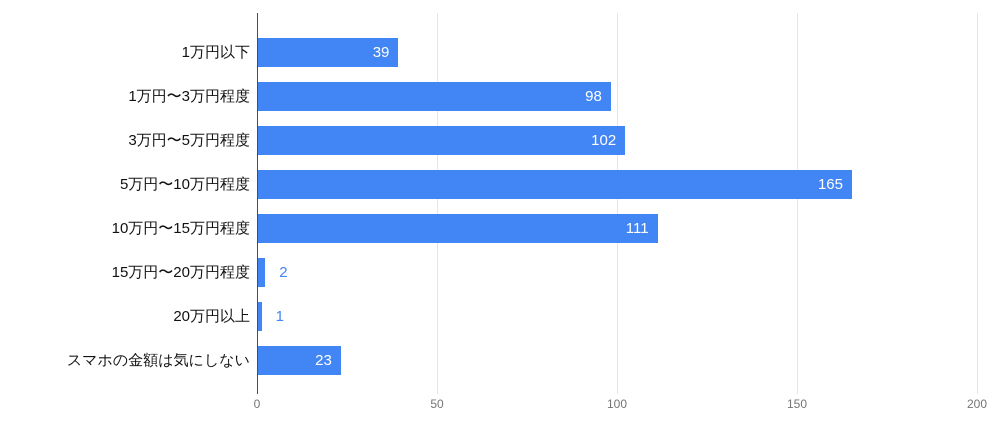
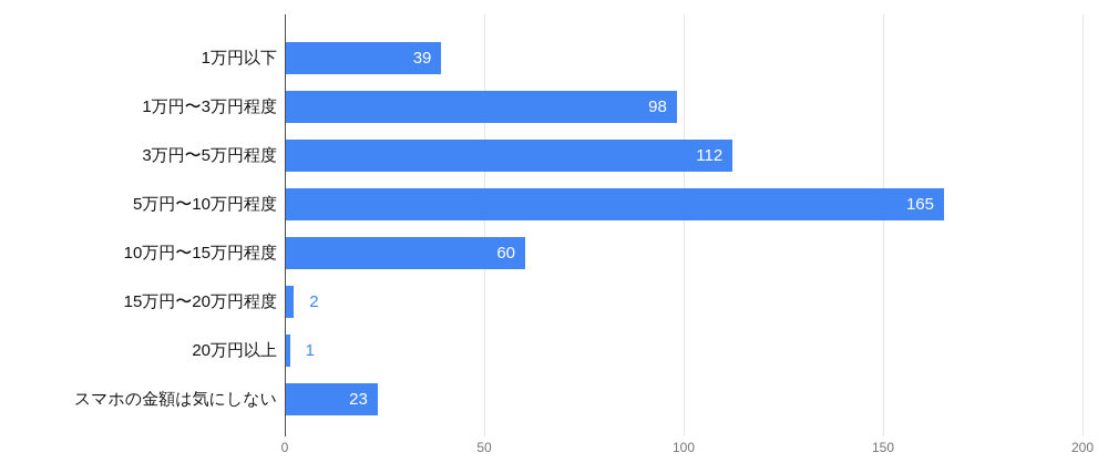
3万円〜5万円程度: 102 -> 112
10万円〜15万円程度: 111 -> 60
